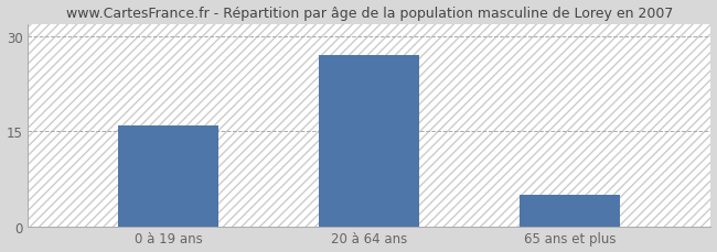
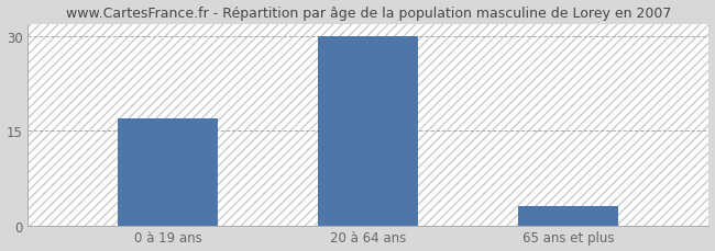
0 à 19 ans: 16 -> 17
20 à 64 ans: 27 -> 30
65 ans et plus: 5 -> 3
